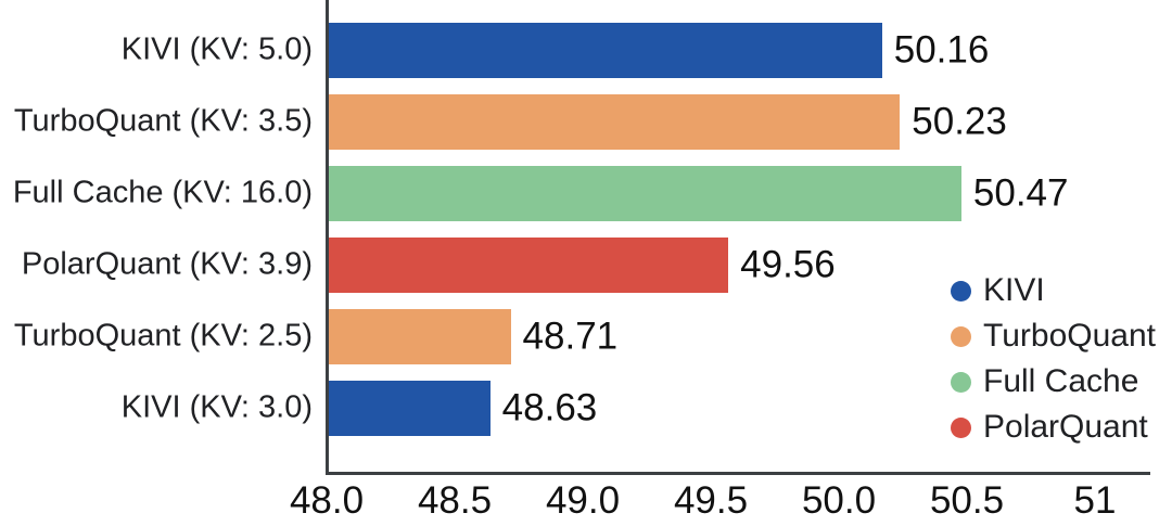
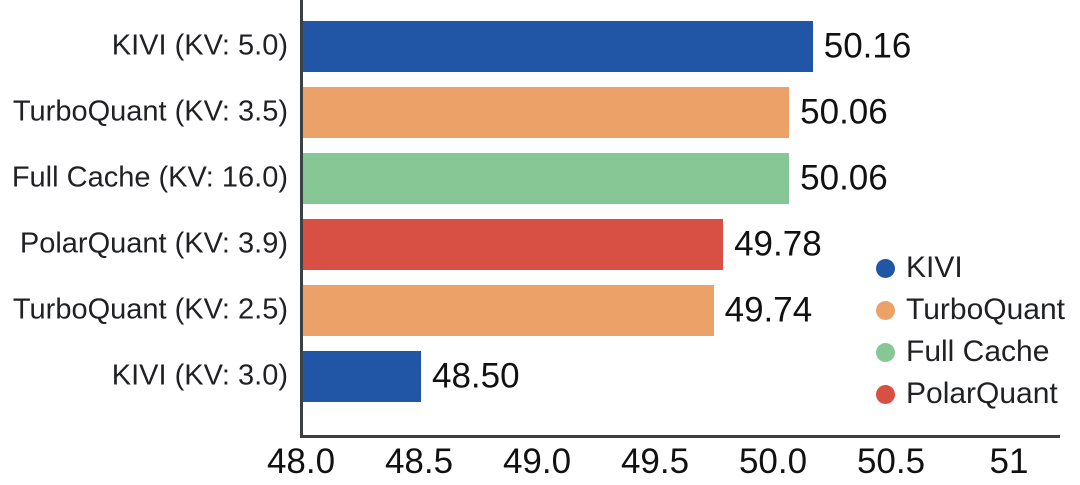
TurboQuant (KV: 3.5): 50.23 -> 50.06
Full Cache (KV: 16.0): 50.47 -> 50.06
PolarQuant (KV: 3.9): 49.56 -> 49.78
TurboQuant (KV: 2.5): 48.71 -> 49.74
KIVI (KV: 3.0): 48.63 -> 48.50
